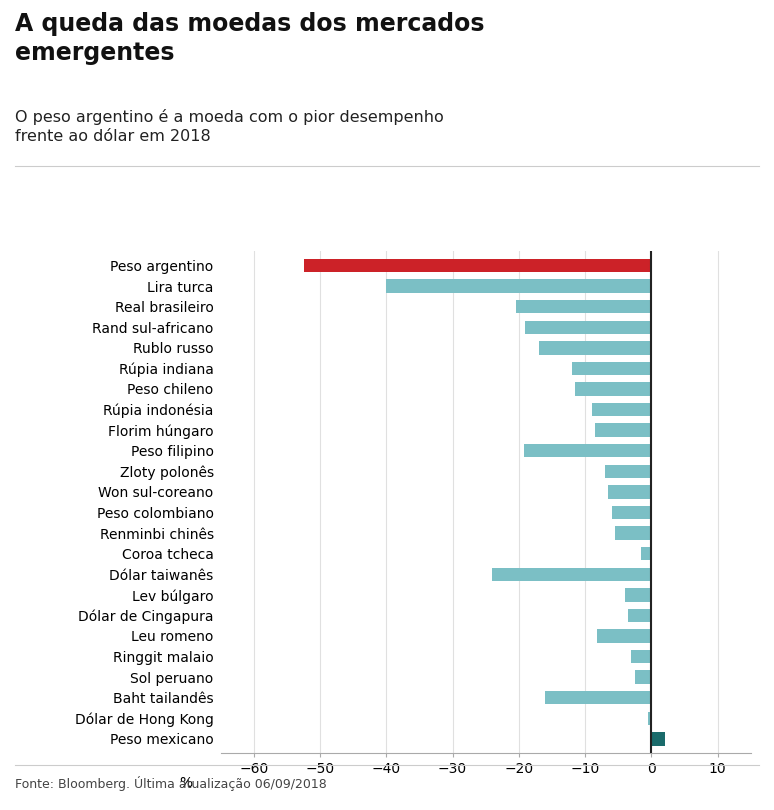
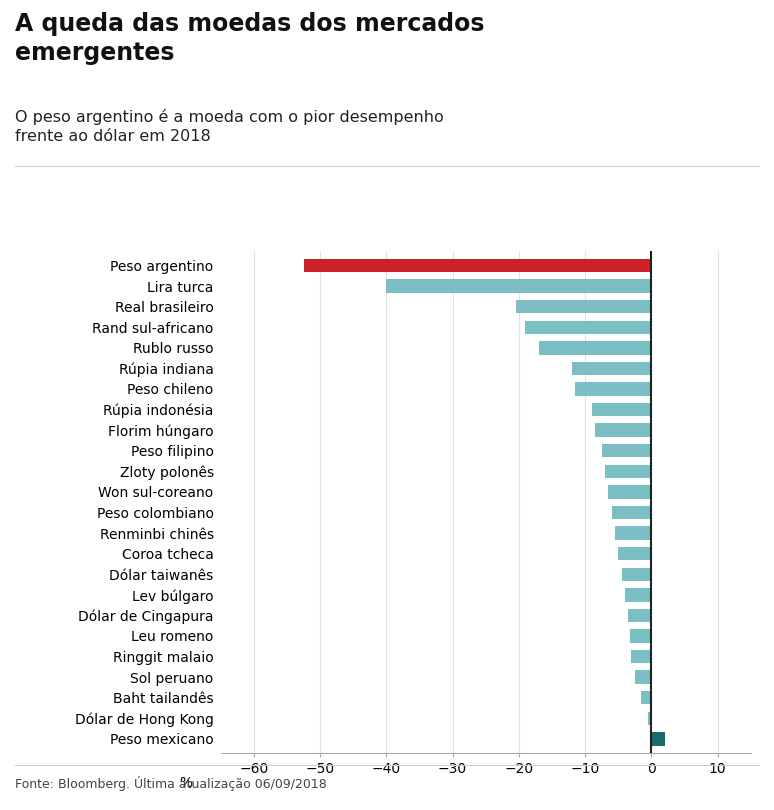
Peso filipino: -19.2 -> -7.5
Coroa tcheca: -1.6 -> -5.0
Dólar taiwanês: -24.0 -> -4.5
Leu romeno: -8.2 -> -3.2
Baht tailandês: -16.0 -> -1.5
